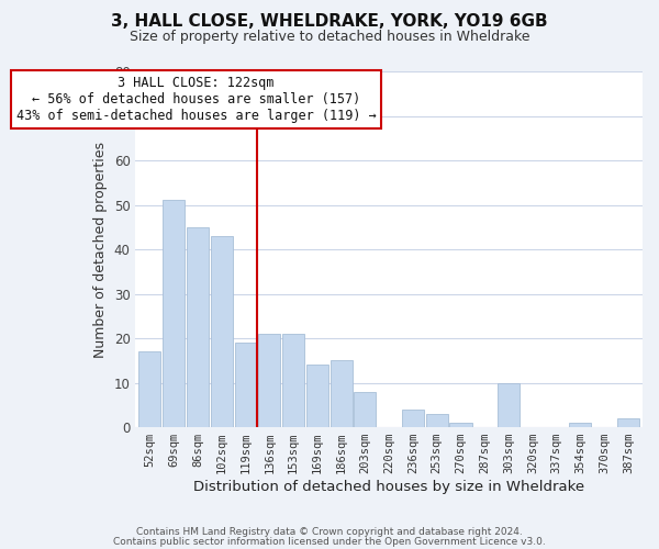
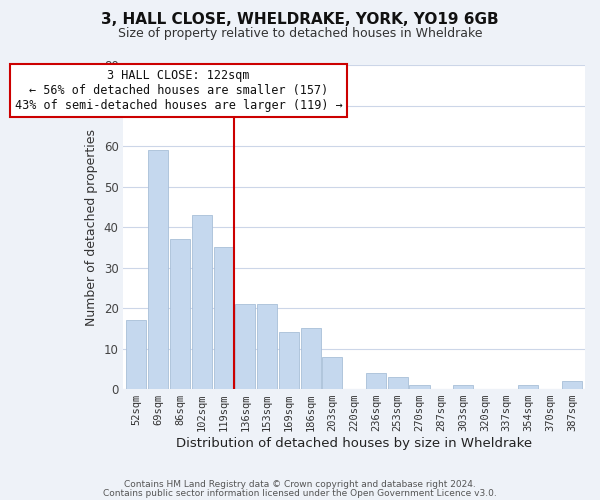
69sqm: 51 -> 59
86sqm: 45 -> 37
119sqm: 19 -> 35
303sqm: 10 -> 1
